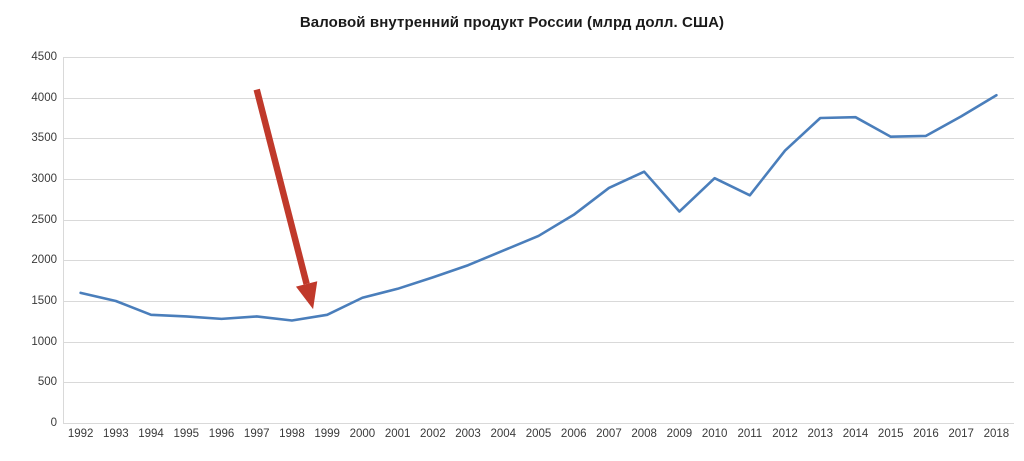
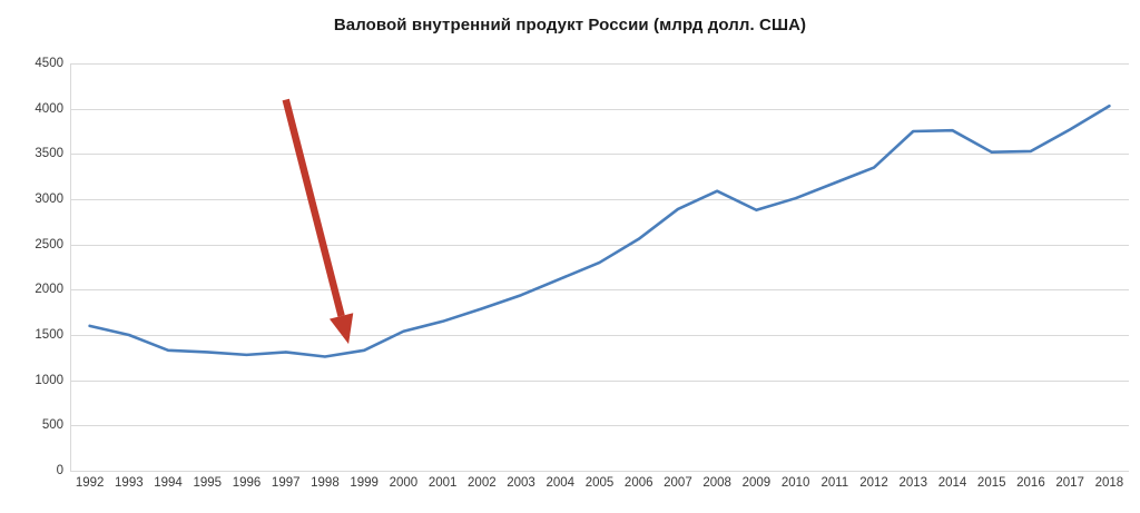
2009: 2600 -> 2900
2011: 2800 -> 3200
